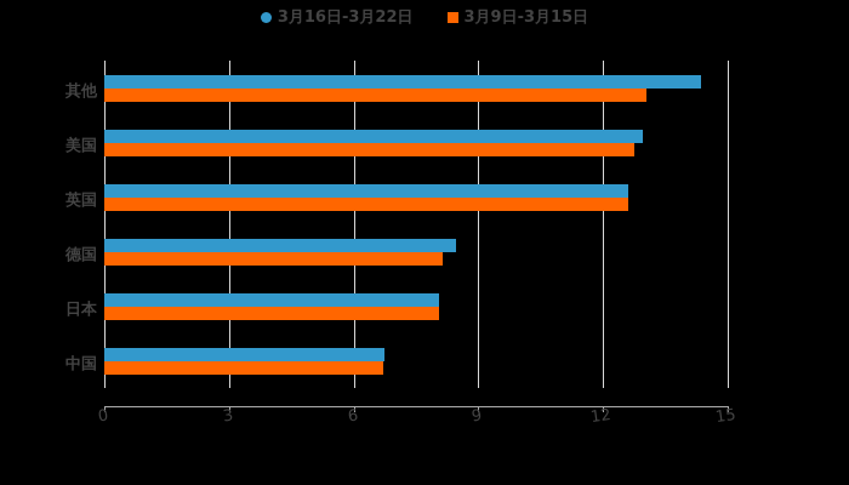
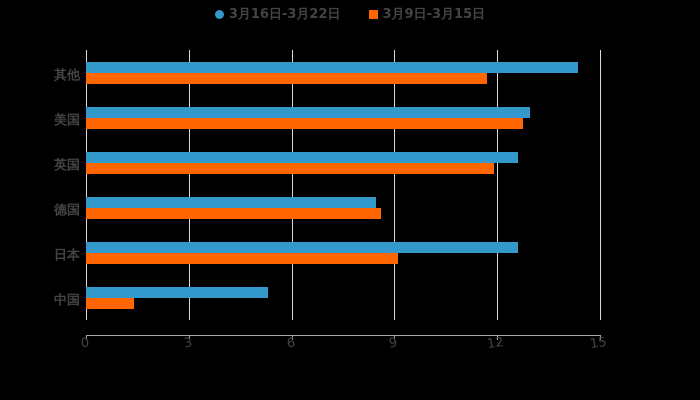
3月9日-3月15日/其他: 13.1 -> 11.7
3月9日-3月15日/英国: 12.6 -> 11.9
3月9日-3月15日/德国: 8.2 -> 8.6
3月16日-3月22日/日本: 8.1 -> 12.6
3月9日-3月15日/日本: 8.1 -> 9.1
3月16日-3月22日/中国: 6.8 -> 5.3
3月9日-3月15日/中国: 6.7 -> 1.4
